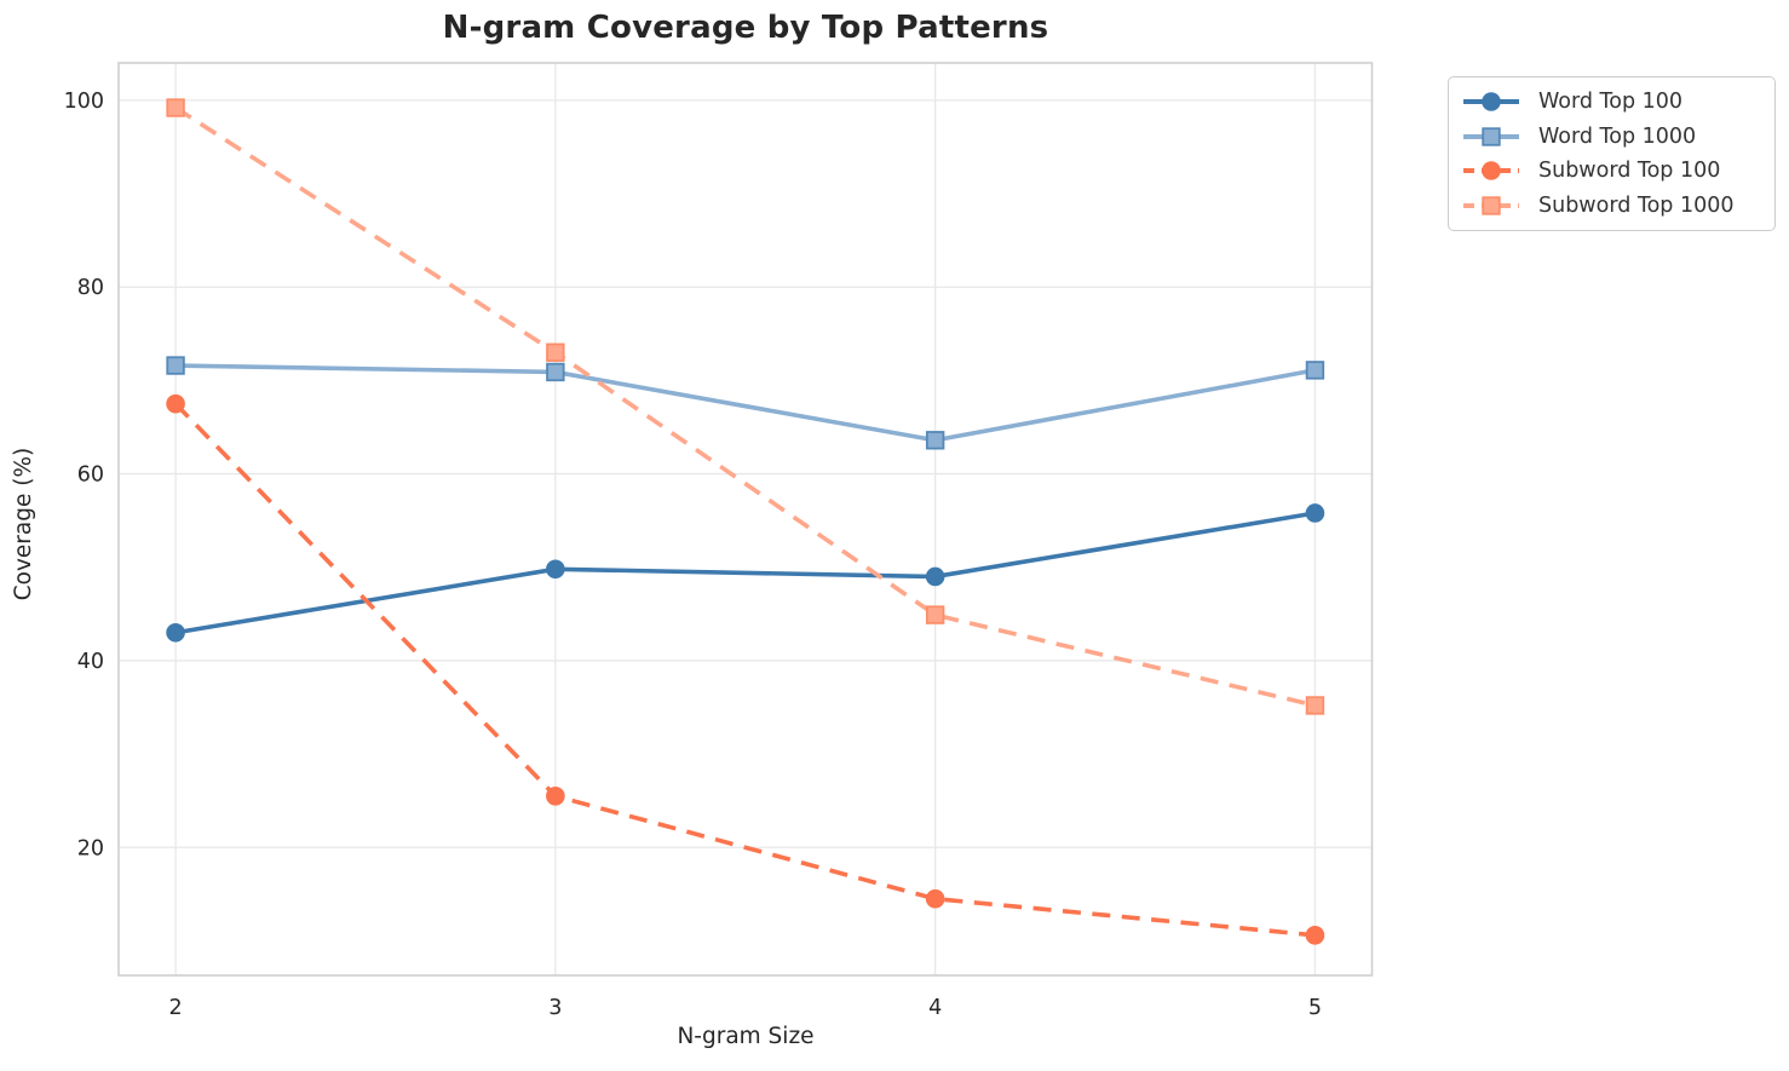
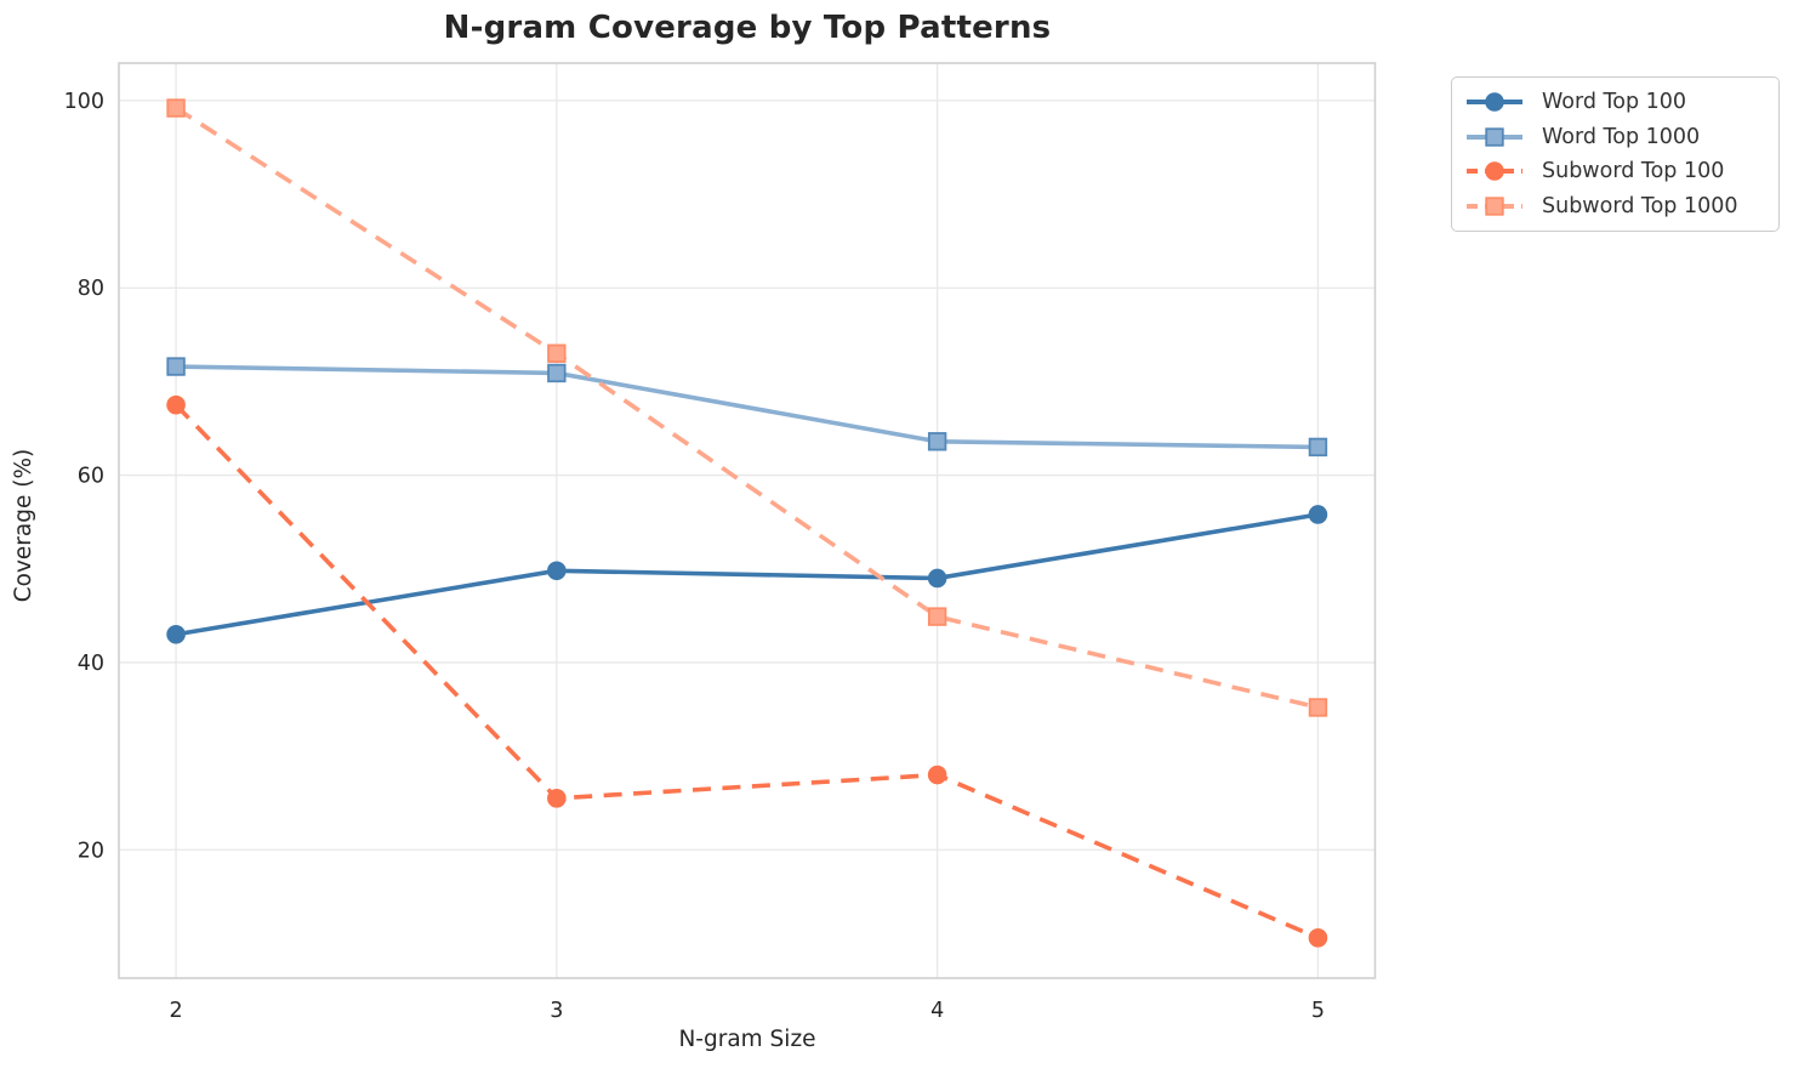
Subword Top 100/4: 14 -> 28
Word Top 1000/5: 71 -> 63
